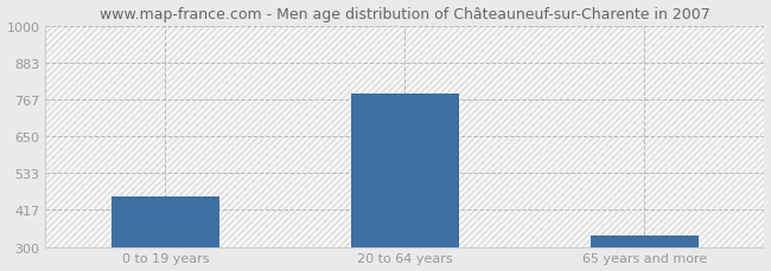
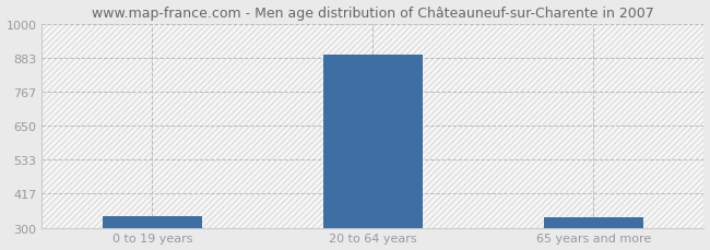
0 to 19 years: 460 -> 341
20 to 64 years: 785 -> 893
